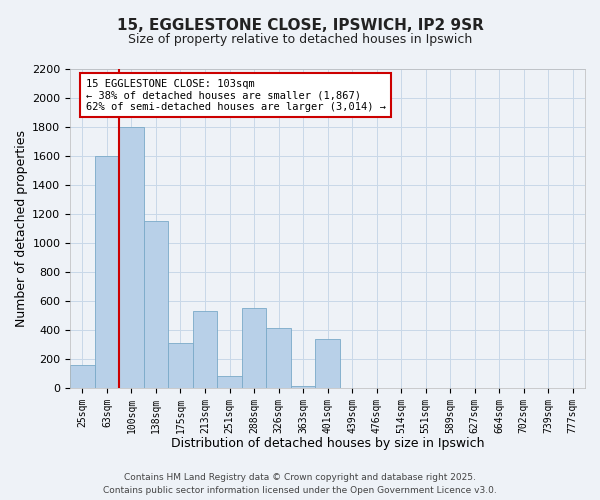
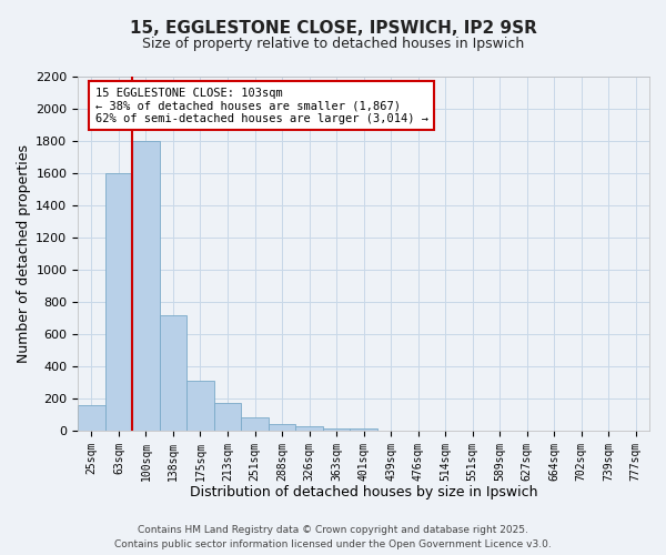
138sqm: 1150 -> 720
213sqm: 530 -> 170
288sqm: 550 -> 40
326sqm: 410 -> 20
401sqm: 340 -> 10
